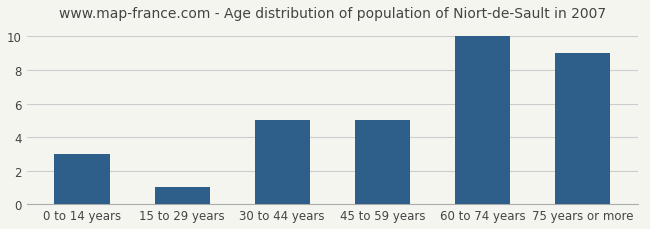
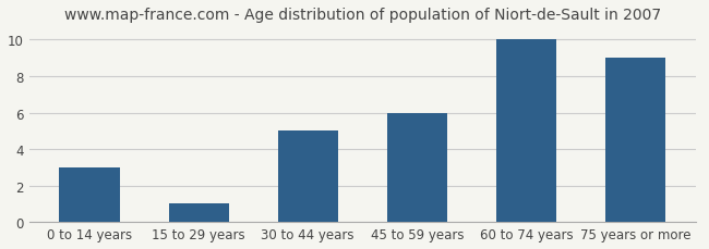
45 to 59 years: 5 -> 6
